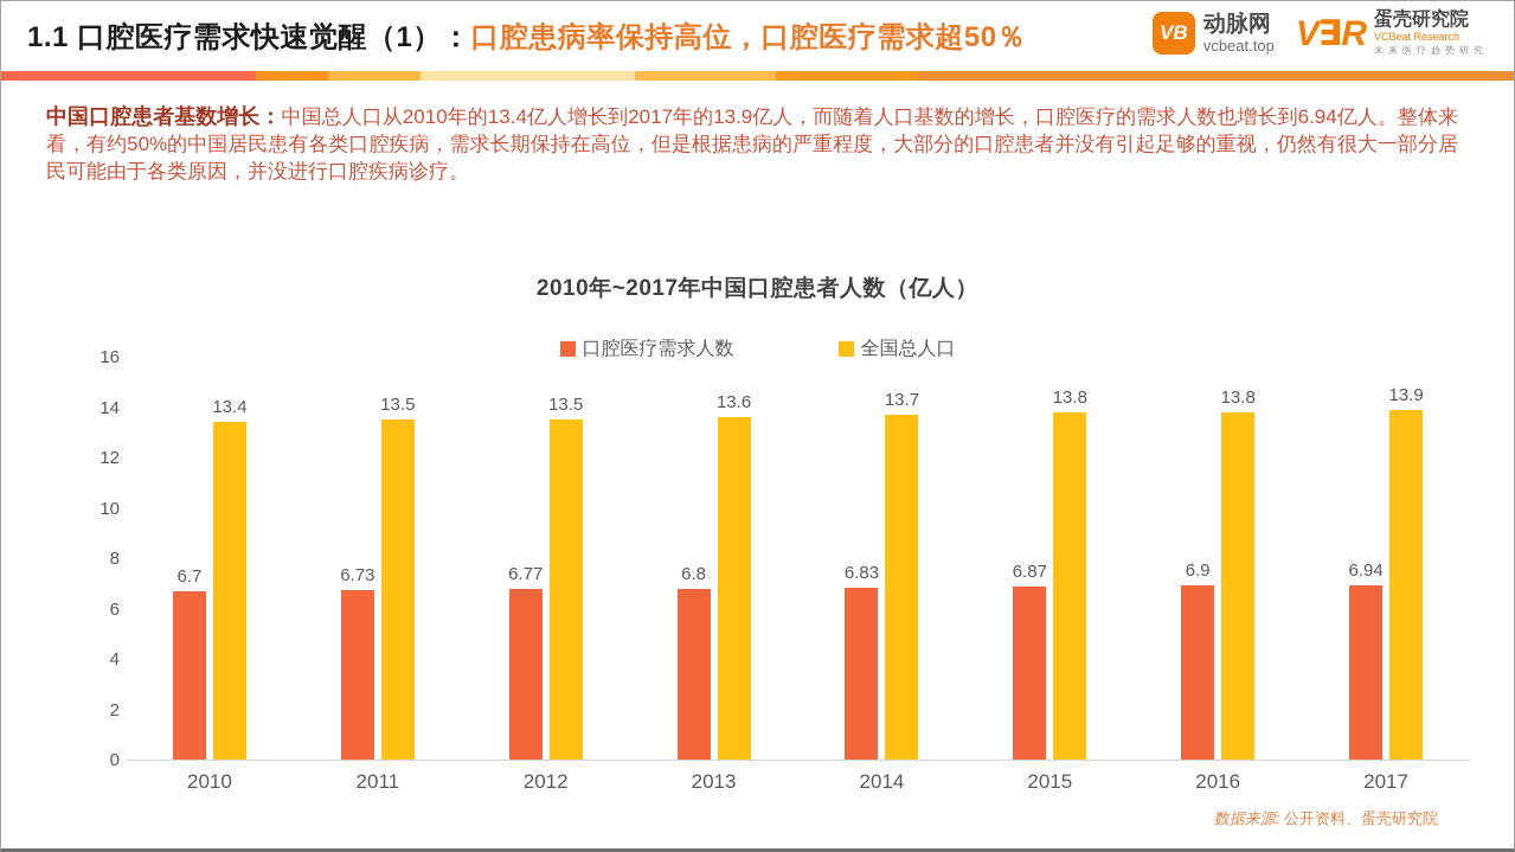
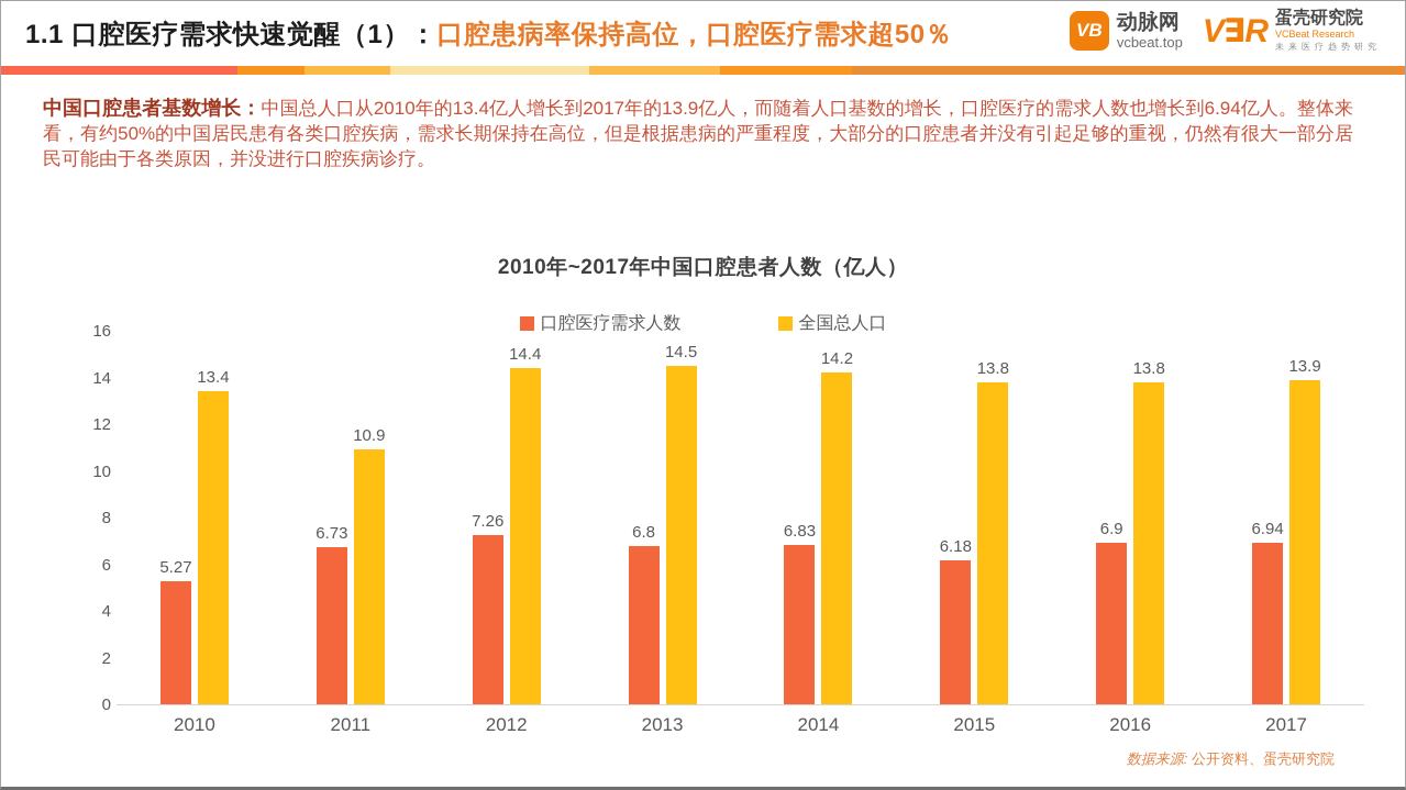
口腔医疗需求人数/2010: 6.7 -> 5.27
全国总人口/2011: 13.5 -> 10.9
口腔医疗需求人数/2012: 6.77 -> 7.26
全国总人口/2012: 13.5 -> 14.4
全国总人口/2013: 13.6 -> 14.5
全国总人口/2014: 13.7 -> 14.2
口腔医疗需求人数/2015: 6.87 -> 6.18
